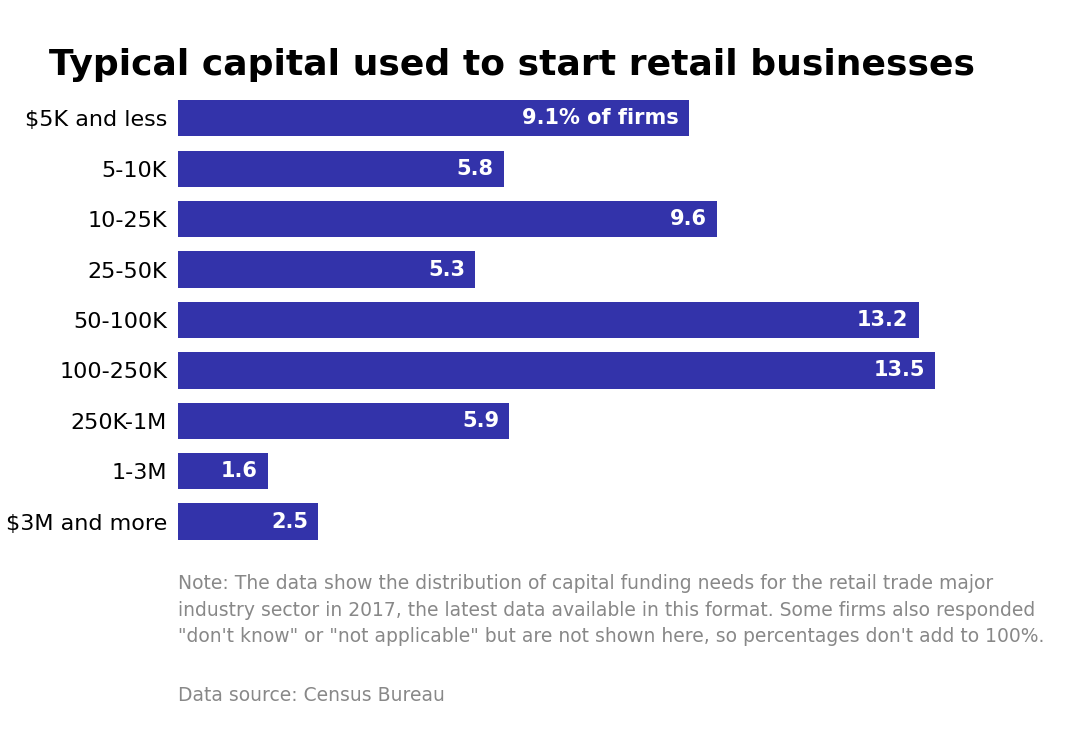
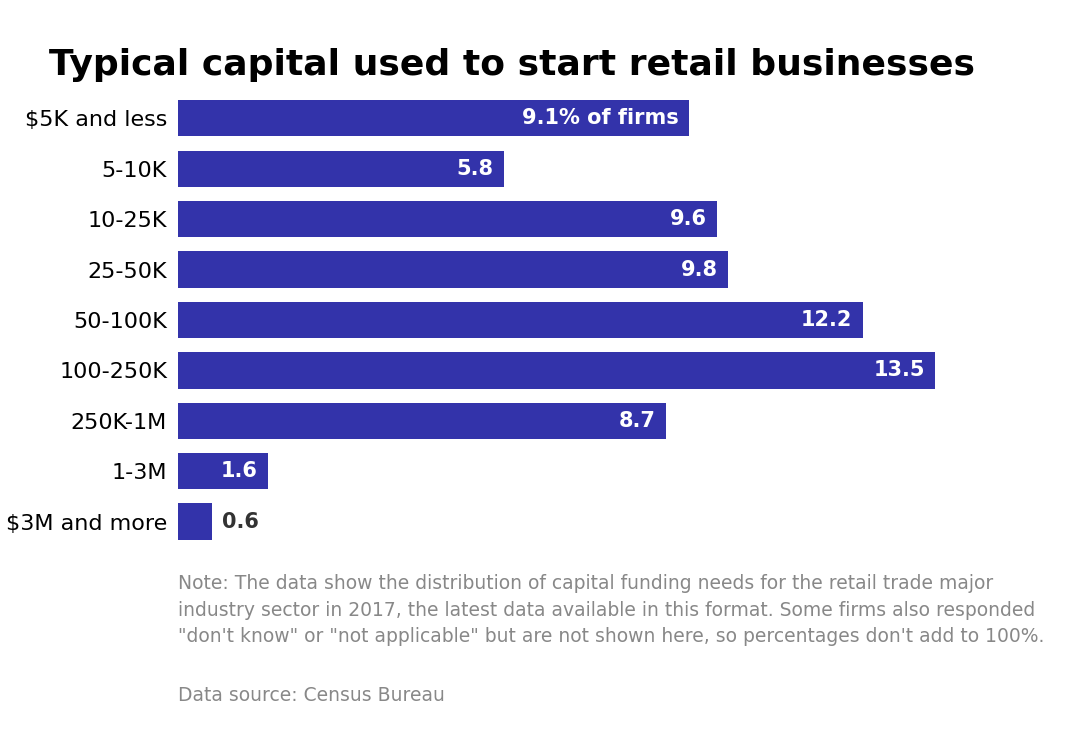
25-50K: 5.3 -> 9.8
50-100K: 13.2 -> 12.2
250K-1M: 5.9 -> 8.7
$3M and more: 2.5 -> 0.6
